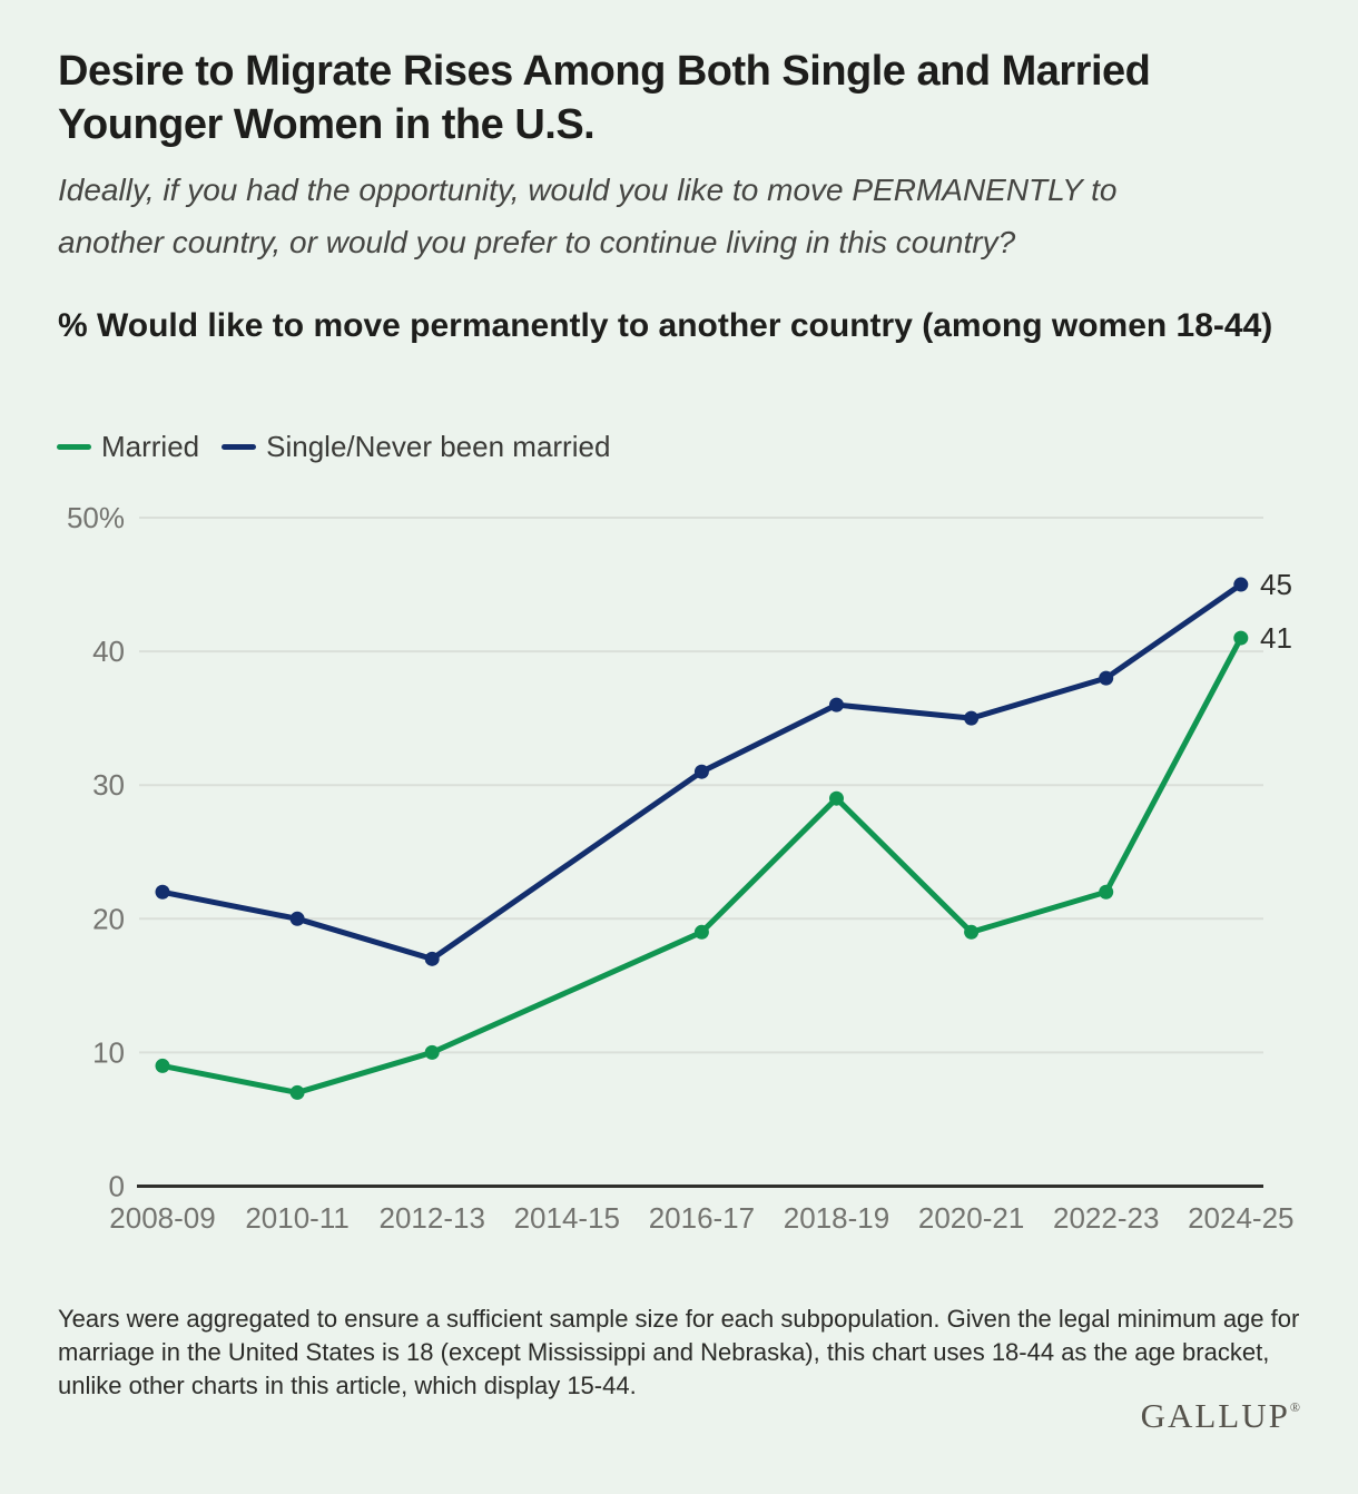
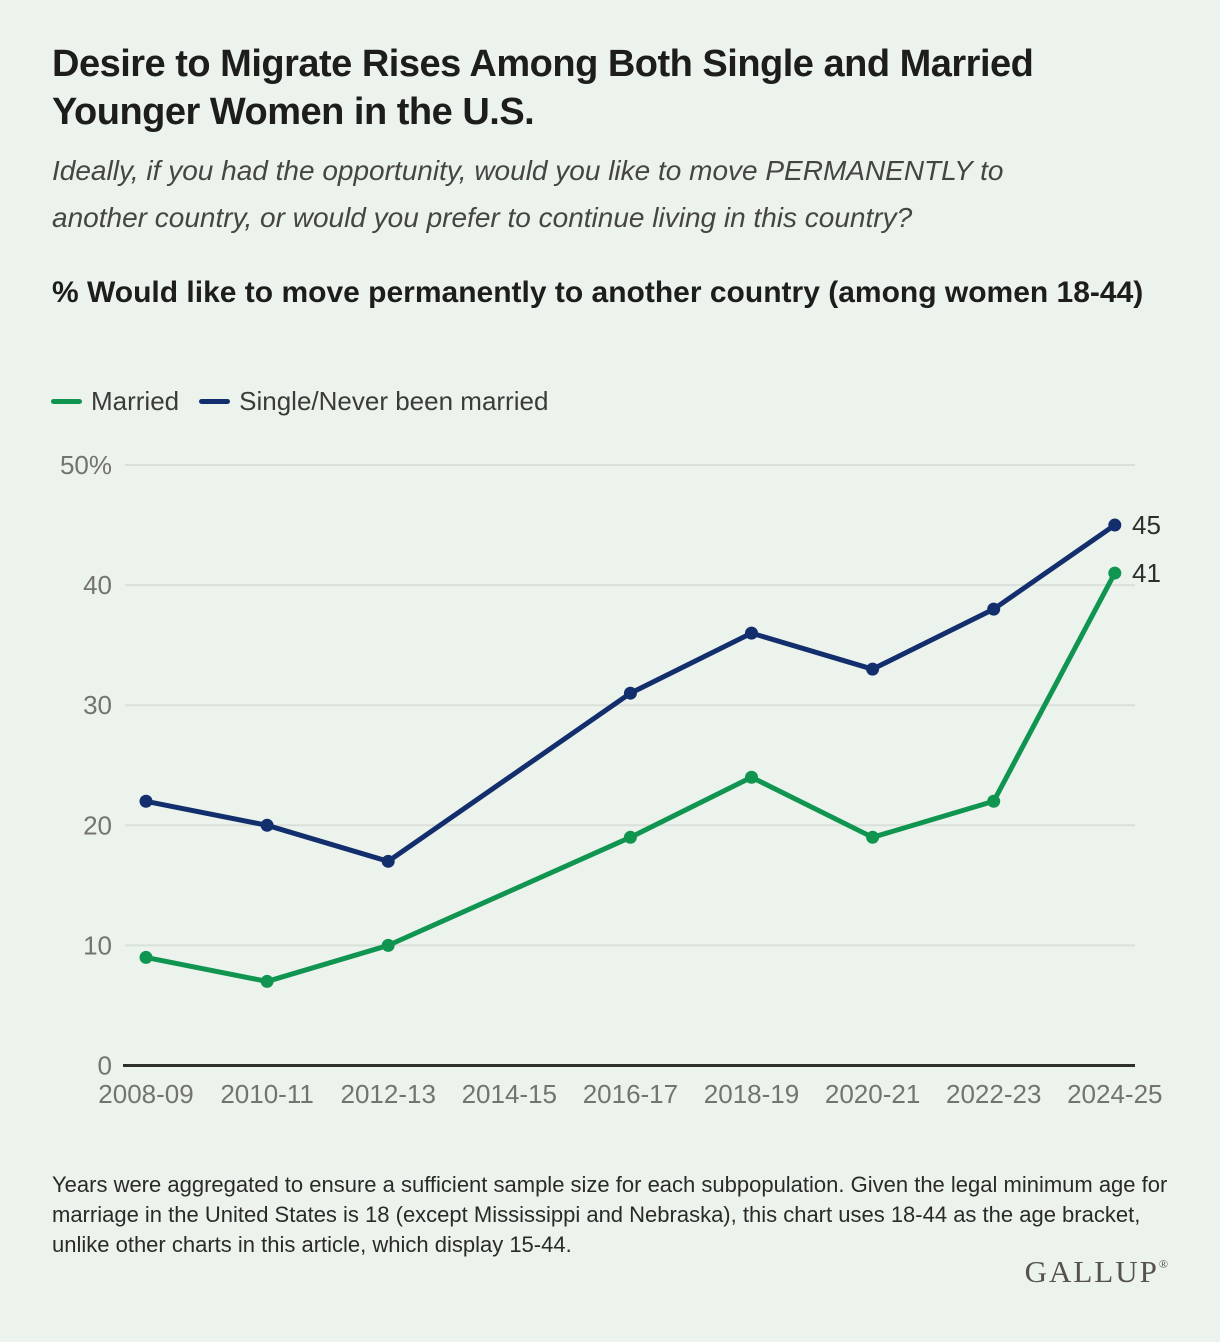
Married/2018-19: 29% -> 24%
Single/Never been married/2020-21: 35% -> 33%
